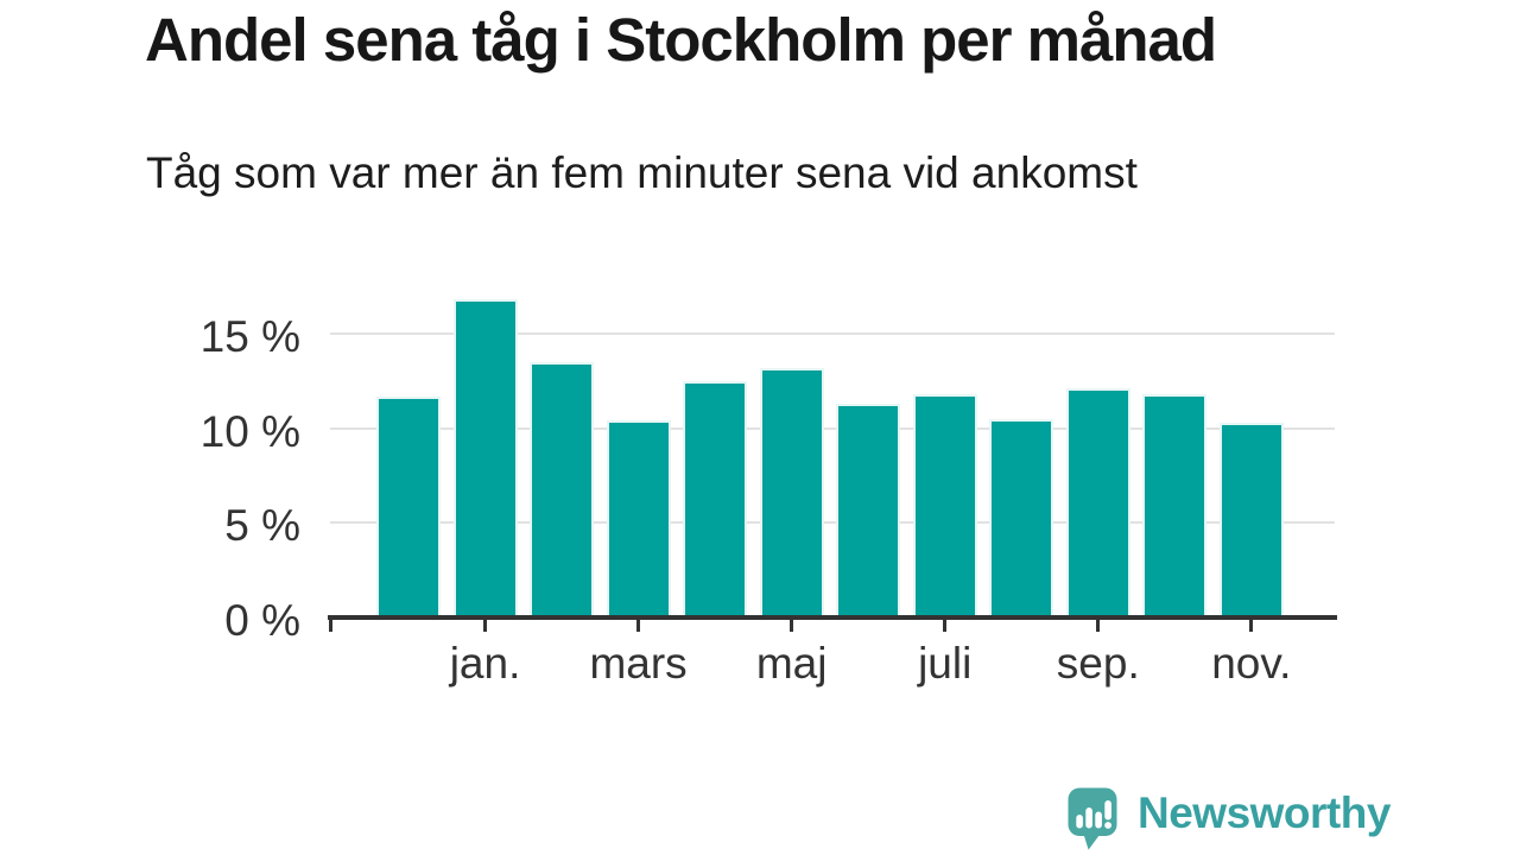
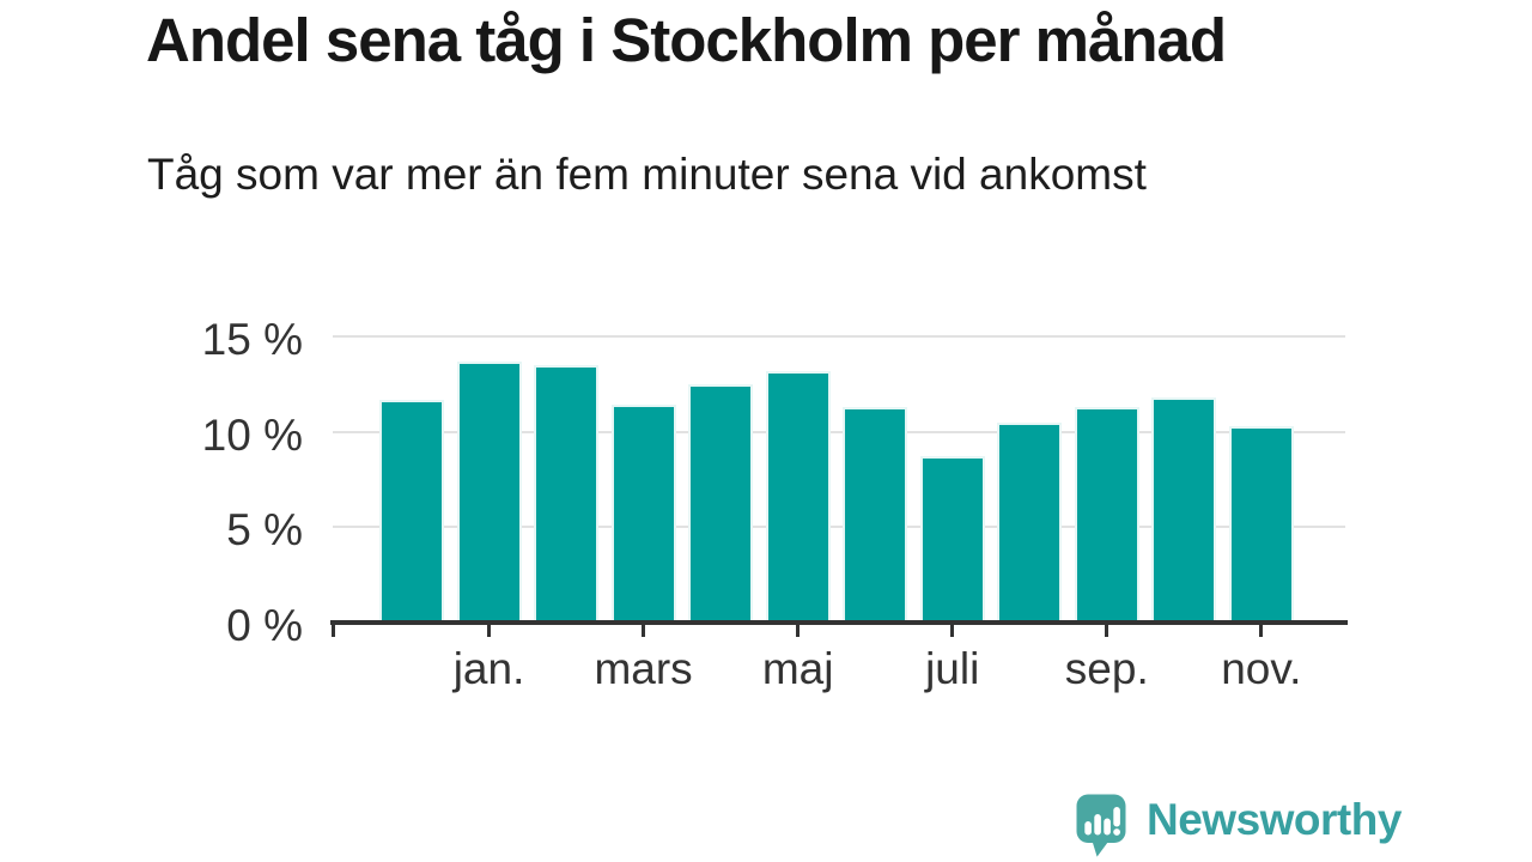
jan.: 16.8% -> 13.7%
mars: 10.4% -> 11.4%
juli: 11.8% -> 8.7%
sep.: 12.1% -> 11.3%
